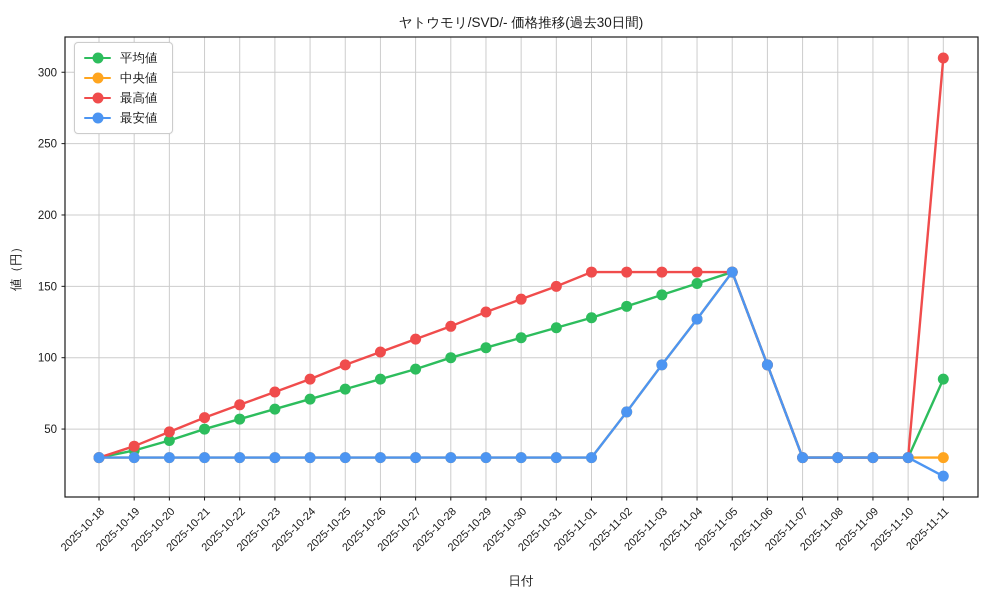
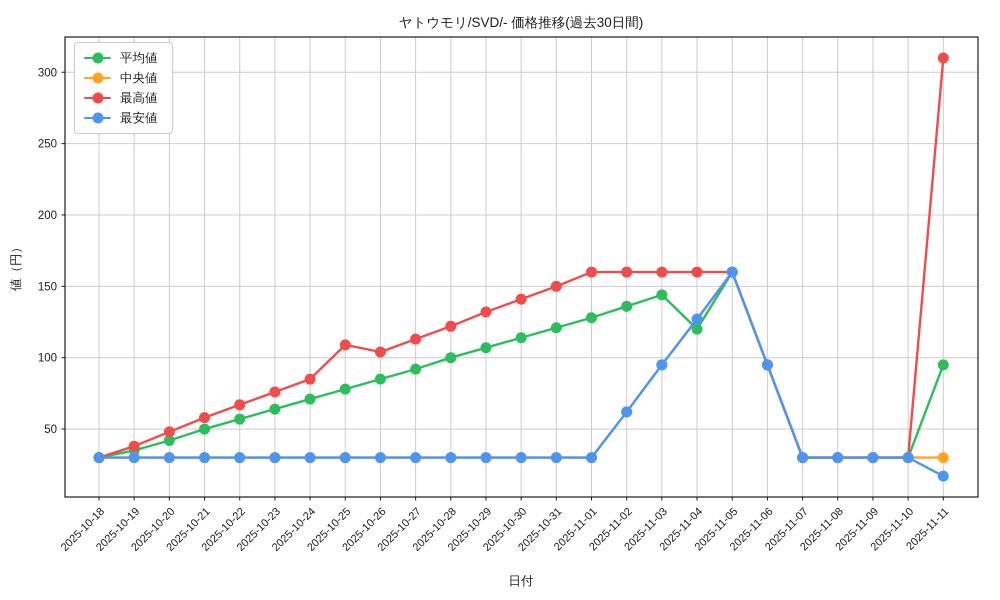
最高値/2025-10-25: 95 -> 109
平均値/2025-11-04: 152 -> 120
平均値/2025-11-11: 85 -> 95
